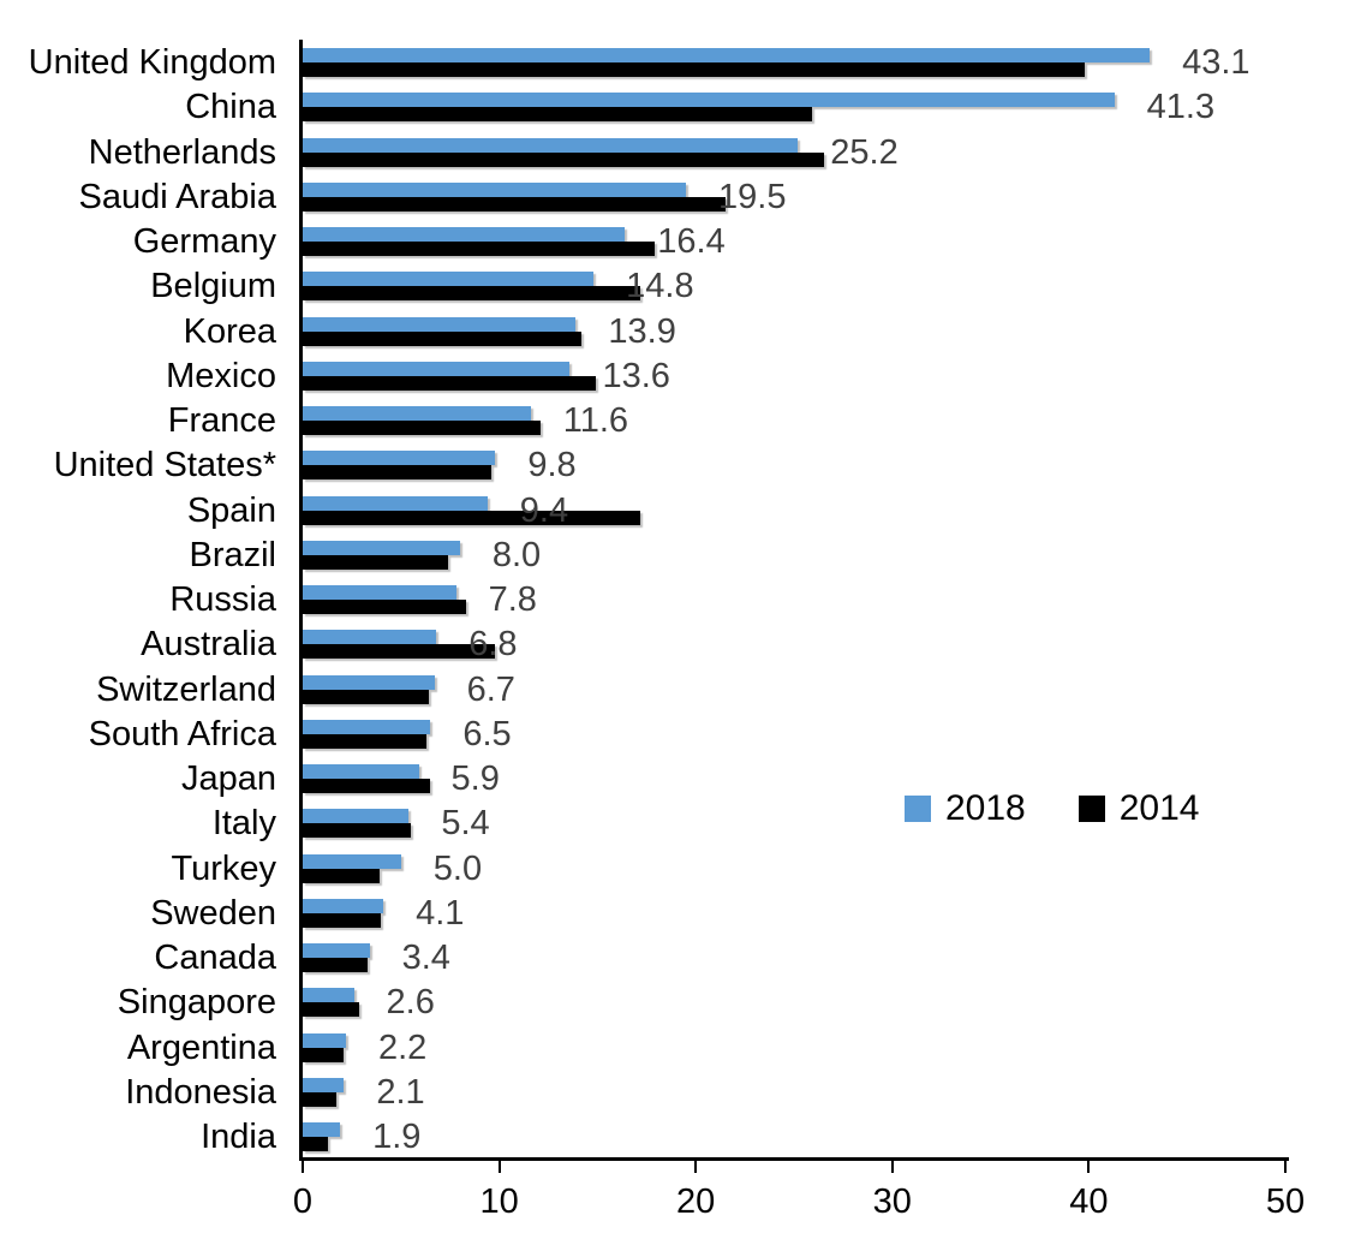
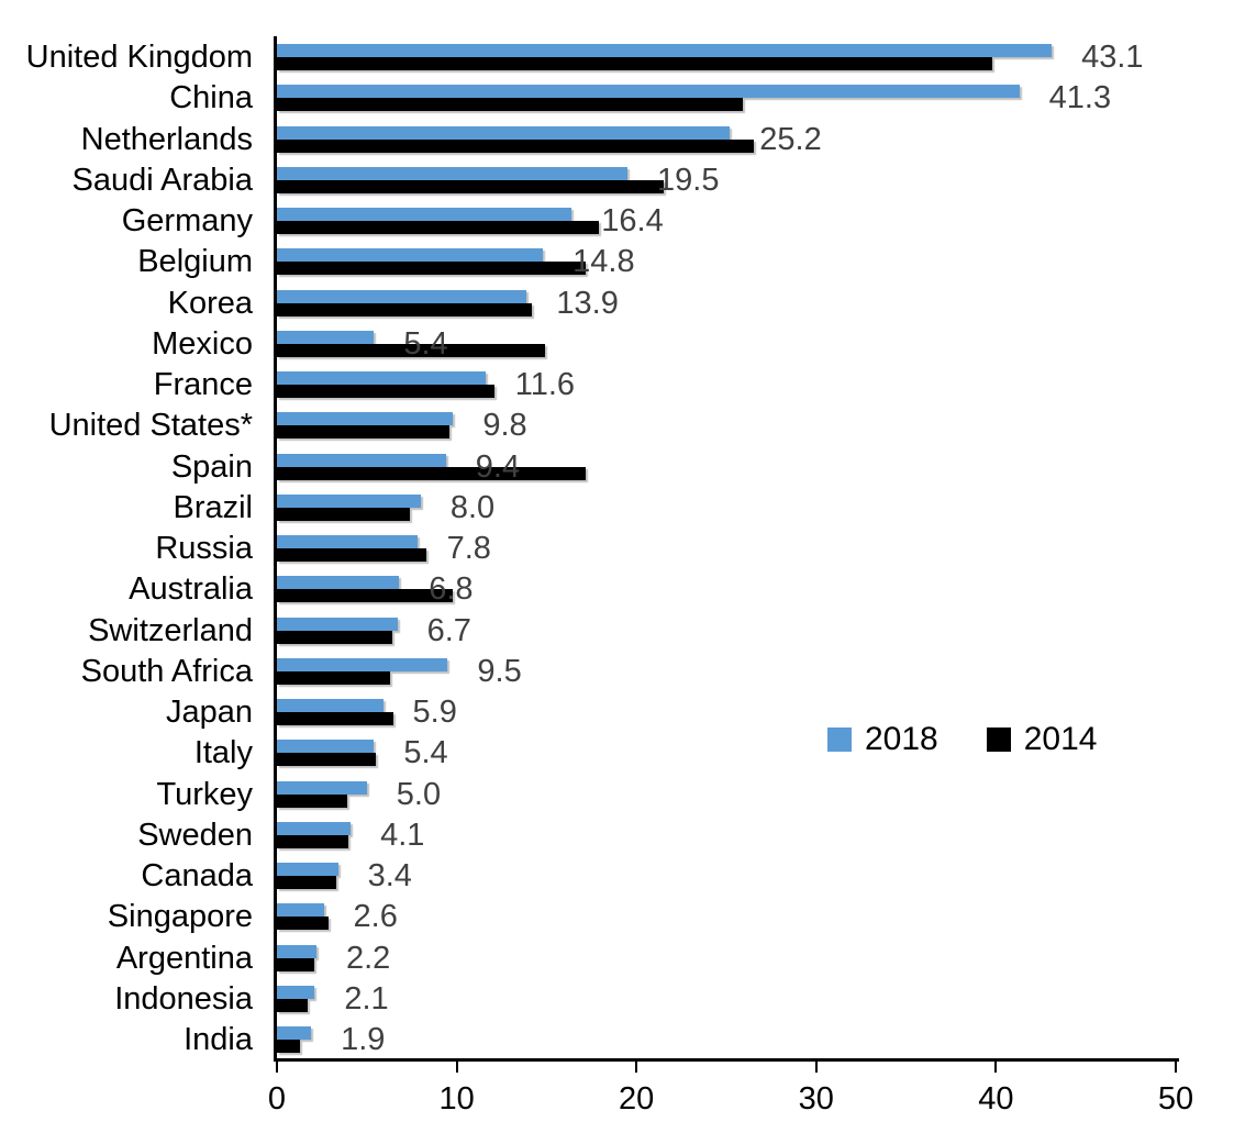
2018/Mexico: 13.6 -> 5.4
2018/South Africa: 6.5 -> 9.5
